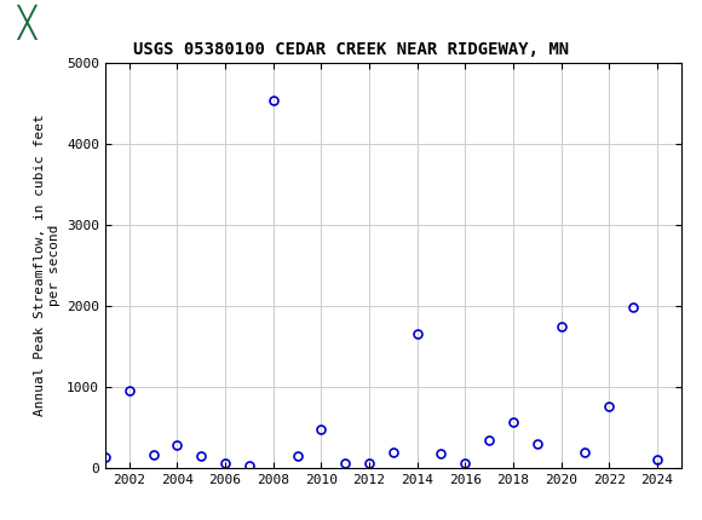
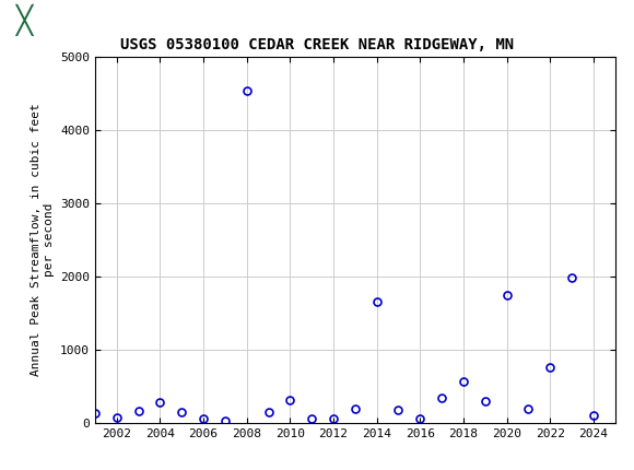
2002: 960 -> 80
2010: 480 -> 320
